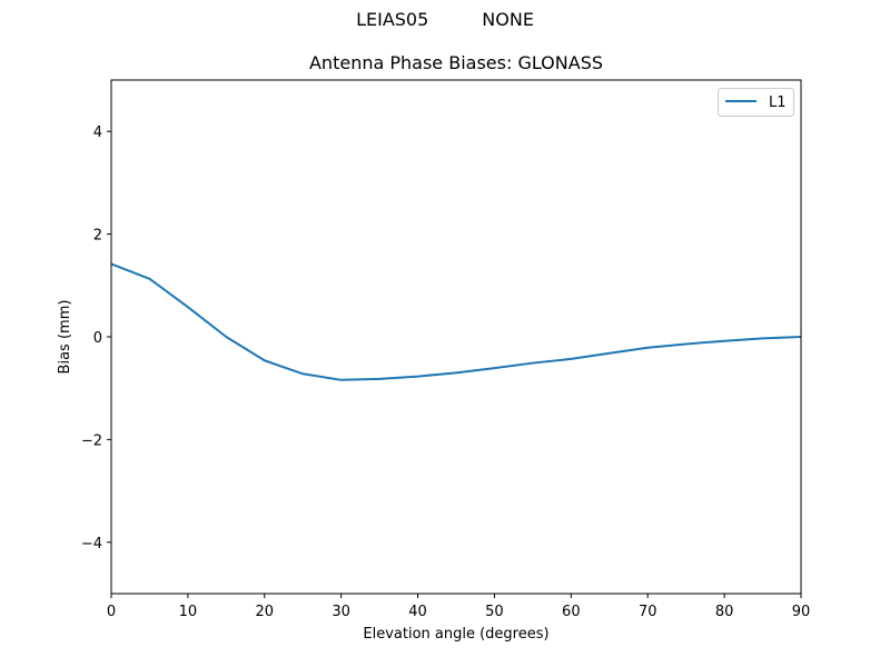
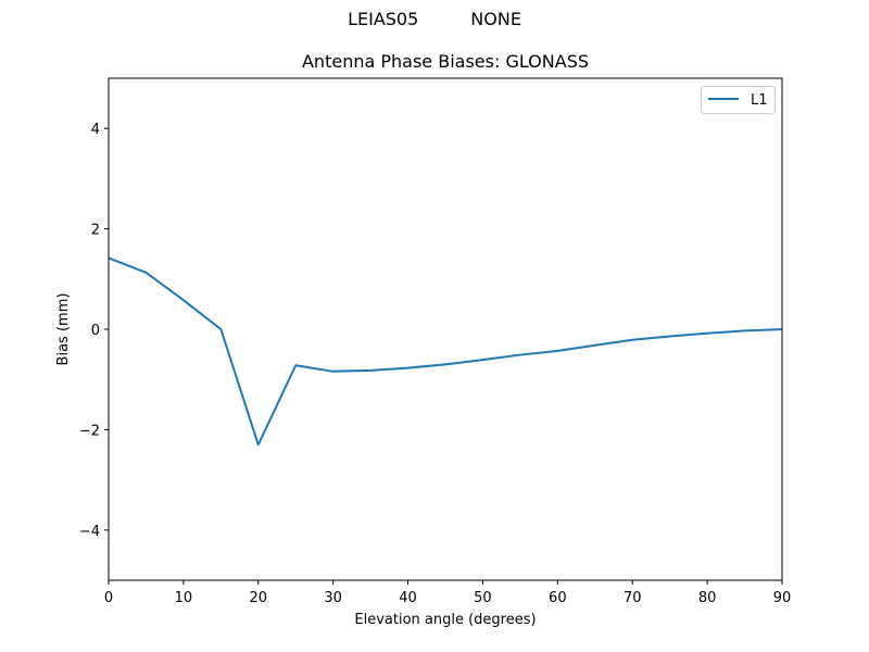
20: -0.5 -> -2.3
